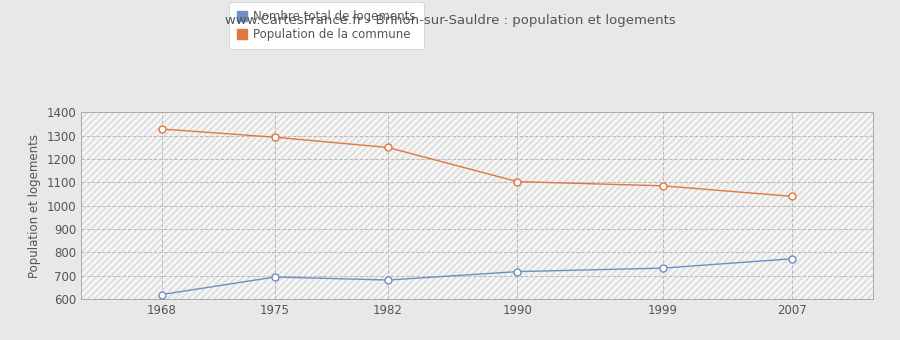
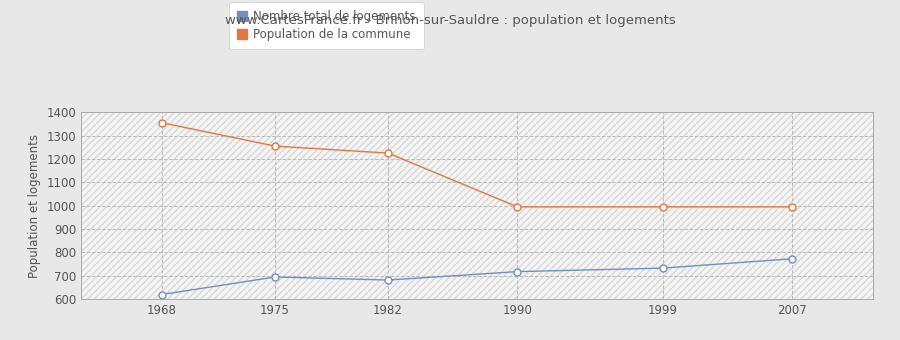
Population de la commune/1968: 1328 -> 1355
Population de la commune/1975: 1293 -> 1255
Population de la commune/1982: 1249 -> 1225
Population de la commune/1990: 1103 -> 995
Population de la commune/1999: 1085 -> 995
Population de la commune/2007: 1040 -> 995
